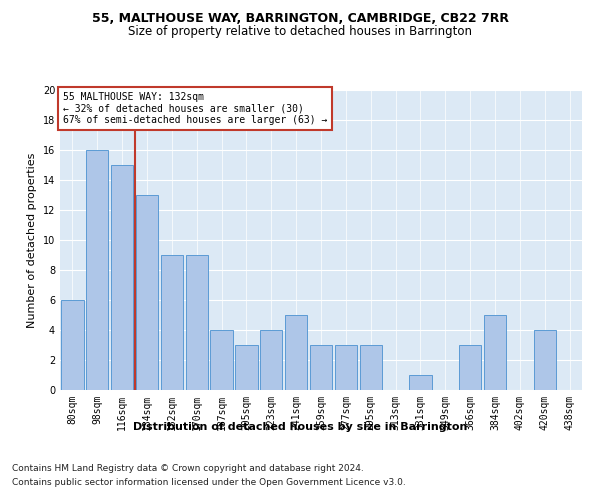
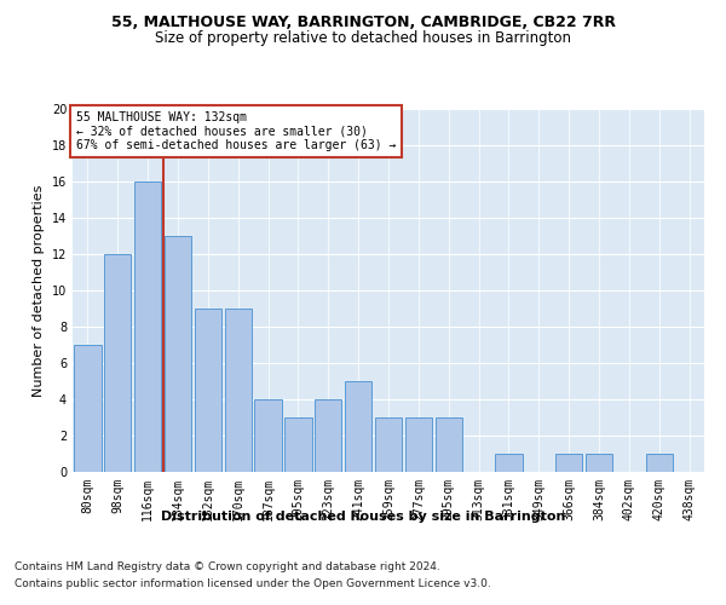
80sqm: 6 -> 7
98sqm: 16 -> 12
116sqm: 15 -> 16
366sqm: 3 -> 1
384sqm: 5 -> 1
420sqm: 4 -> 1
